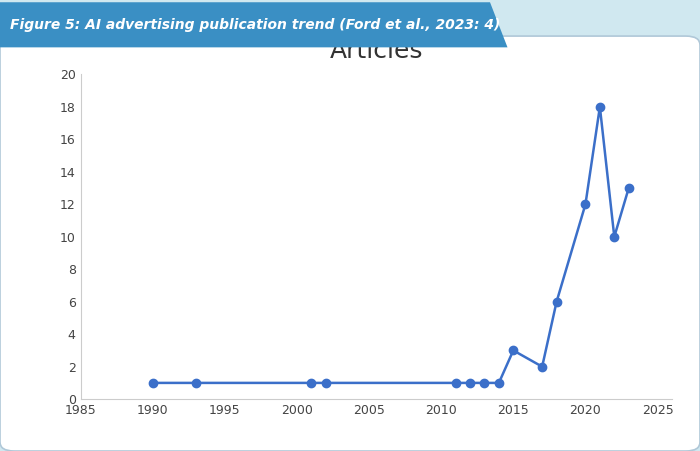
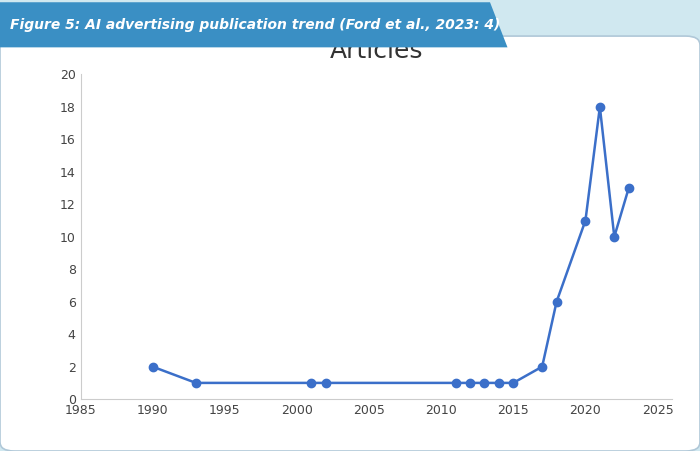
1990: 1 -> 2
2015: 3 -> 1
2020: 12 -> 11
